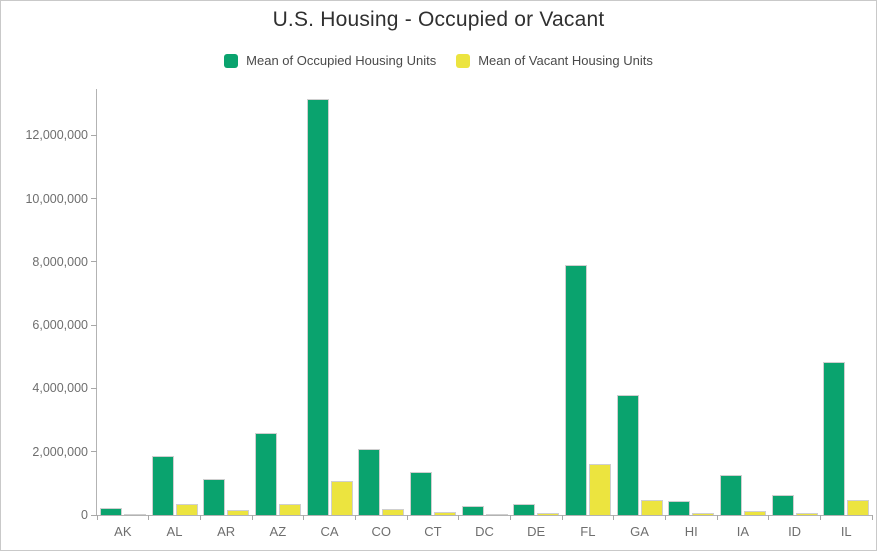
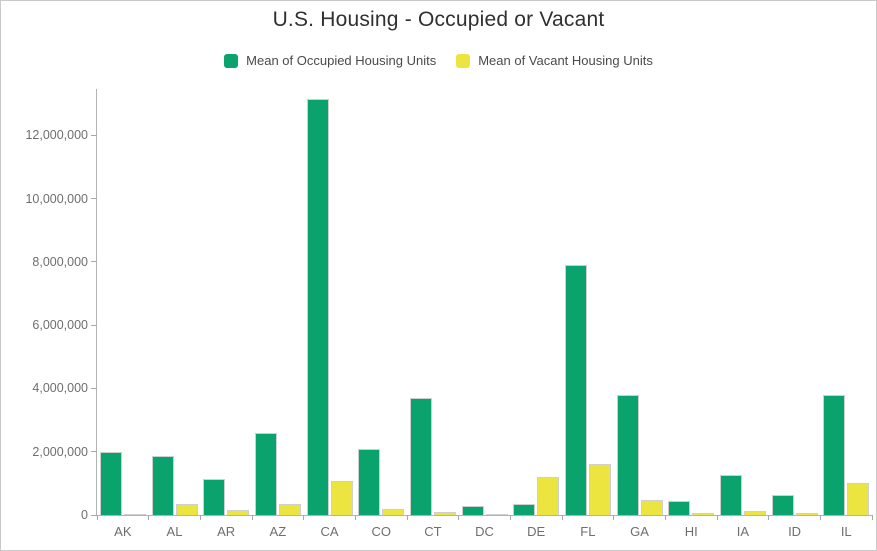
Mean of Occupied Housing Units/AK: 200000 -> 2000000
Mean of Occupied Housing Units/CT: 1400000 -> 3700000
Mean of Vacant Housing Units/DE: 100000 -> 1200000
Mean of Occupied Housing Units/IL: 4800000 -> 3800000
Mean of Vacant Housing Units/IL: 500000 -> 1000000
